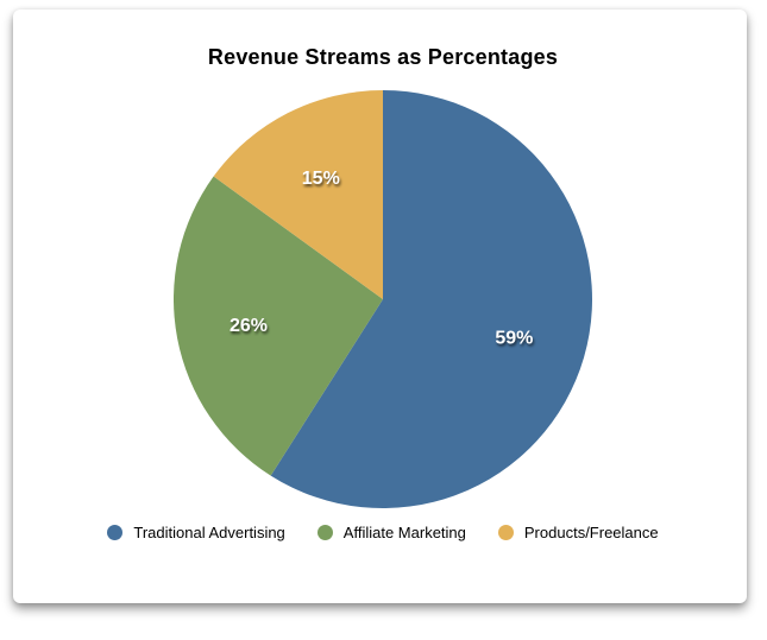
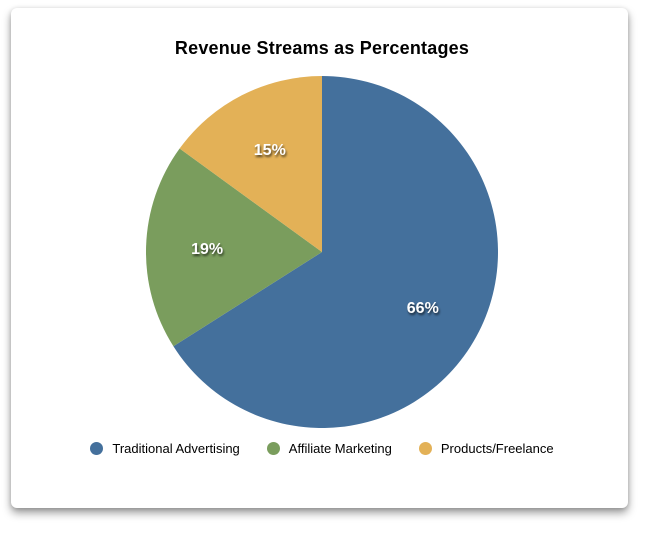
Traditional Advertising: 59% -> 66%
Affiliate Marketing: 26% -> 19%
